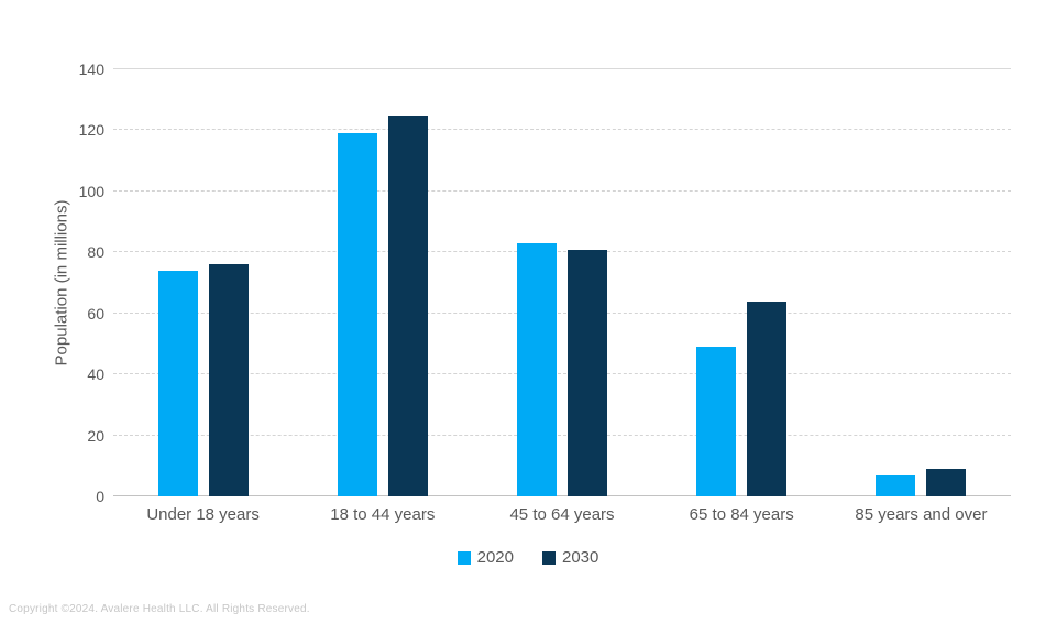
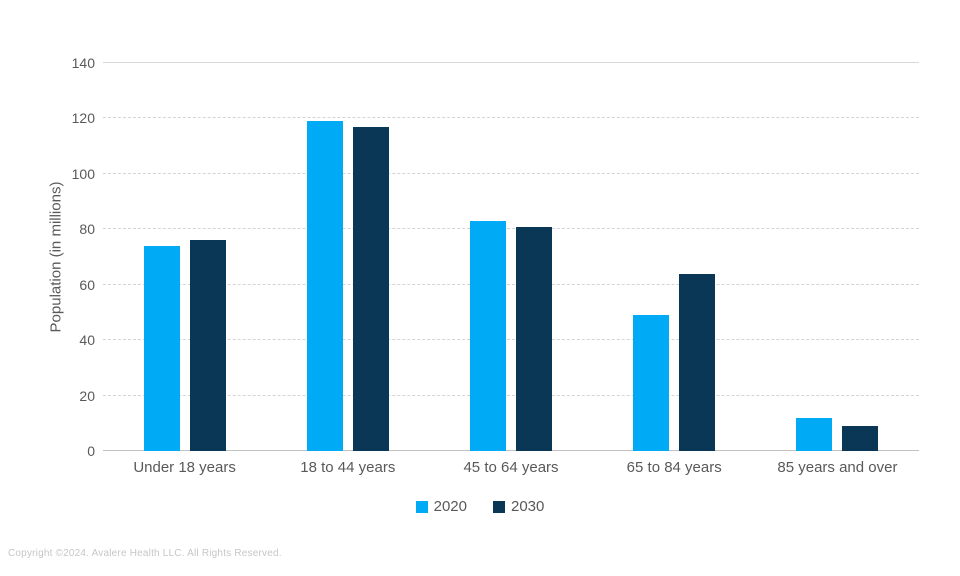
2030/18 to 44 years: 125 -> 117
2020/85 years and over: 7 -> 12
